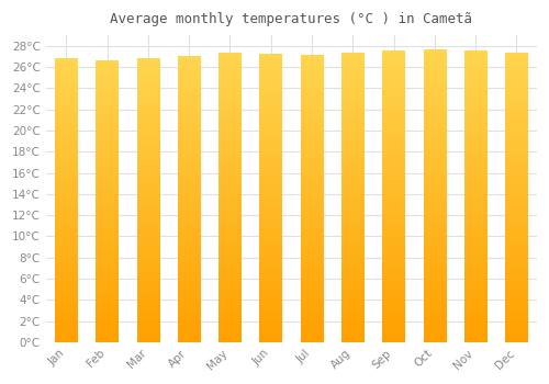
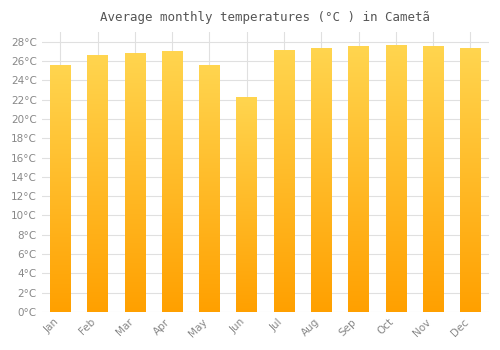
Jan: 26.8°C -> 25.6°C
May: 27.3°C -> 25.6°C
Jun: 27.2°C -> 22.2°C
